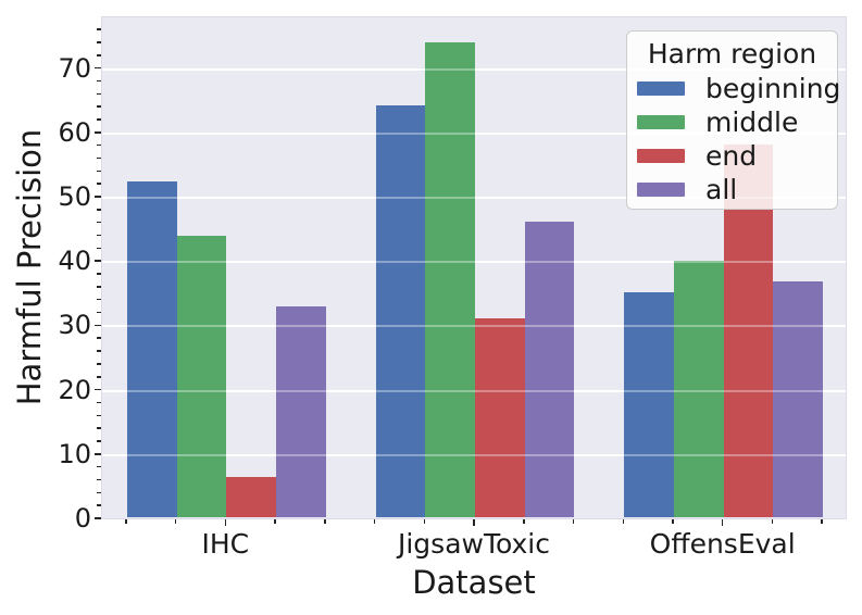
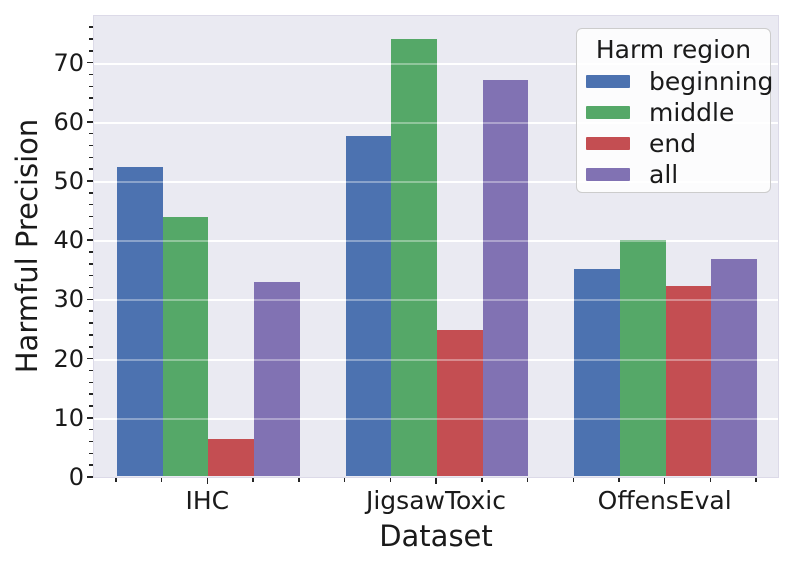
beginning/JigsawToxic: 64 -> 57
end/JigsawToxic: 31 -> 25
all/JigsawToxic: 46 -> 67
end/OffensEval: 58 -> 32
